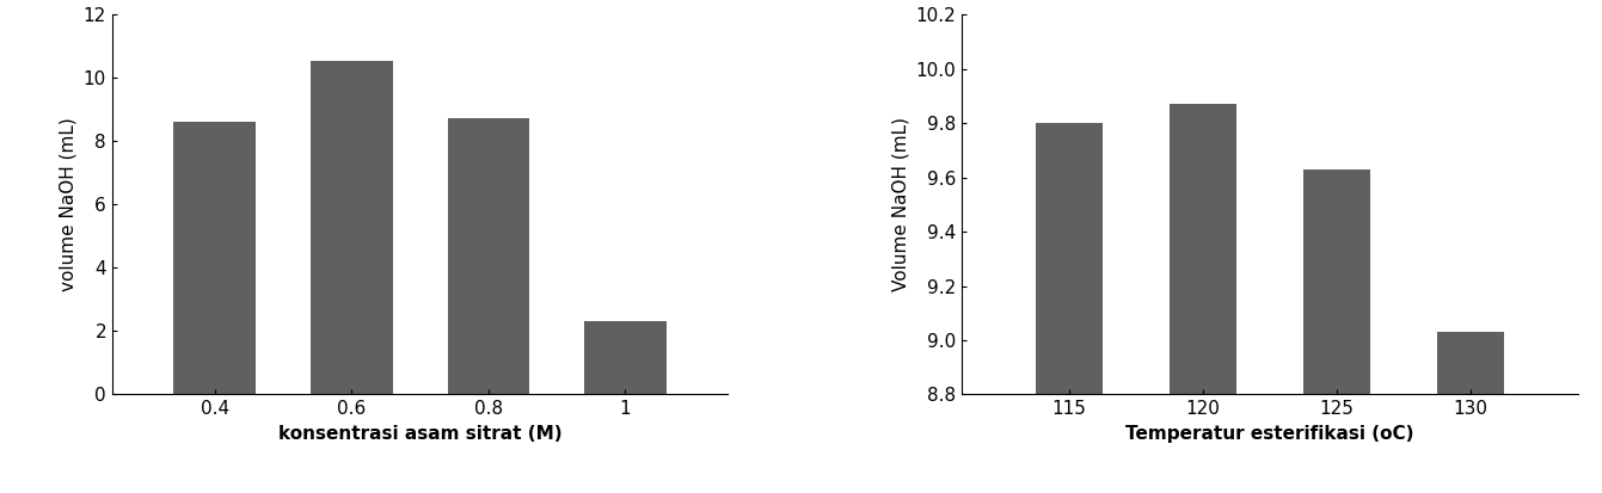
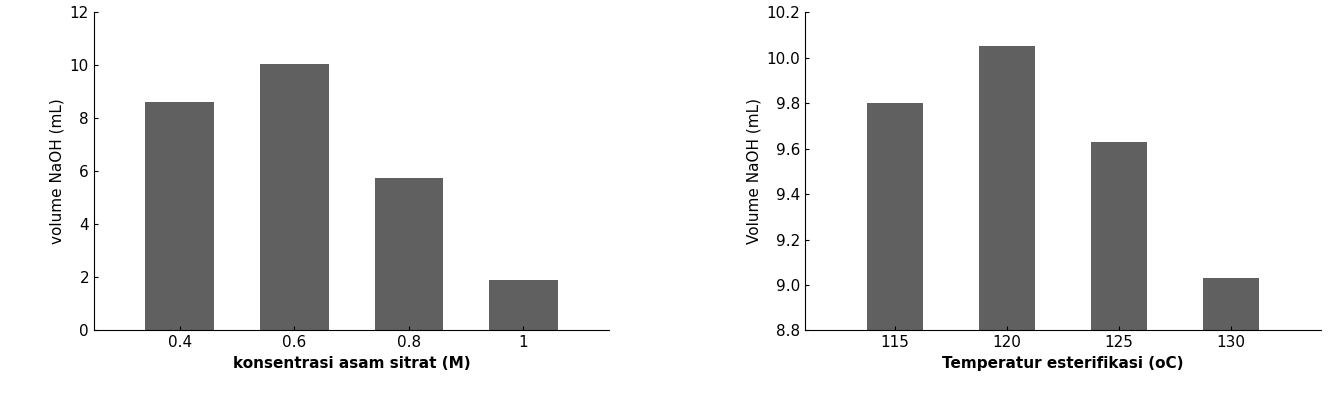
0.6: 10.55 -> 10.05
0.8: 8.75 -> 5.75
1: 2.30 -> 1.90
120: 9.87 -> 10.05
